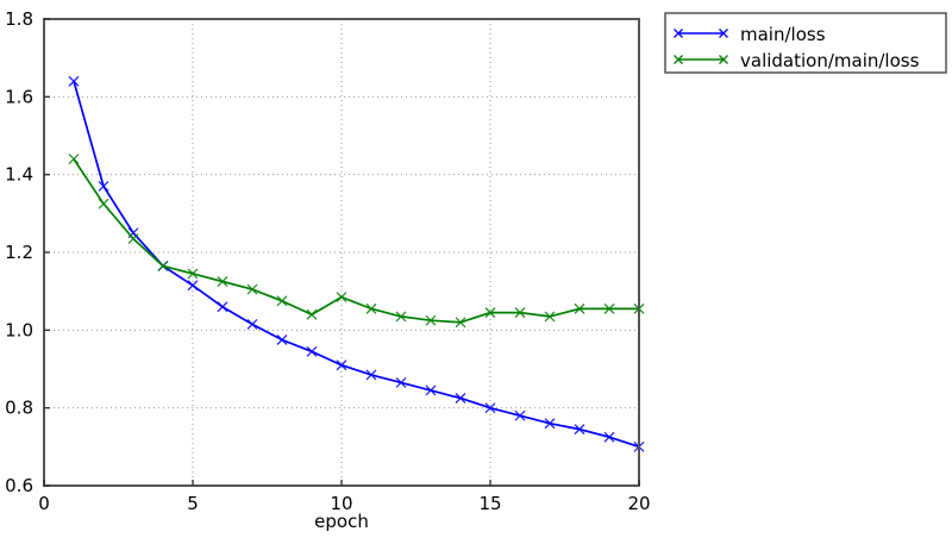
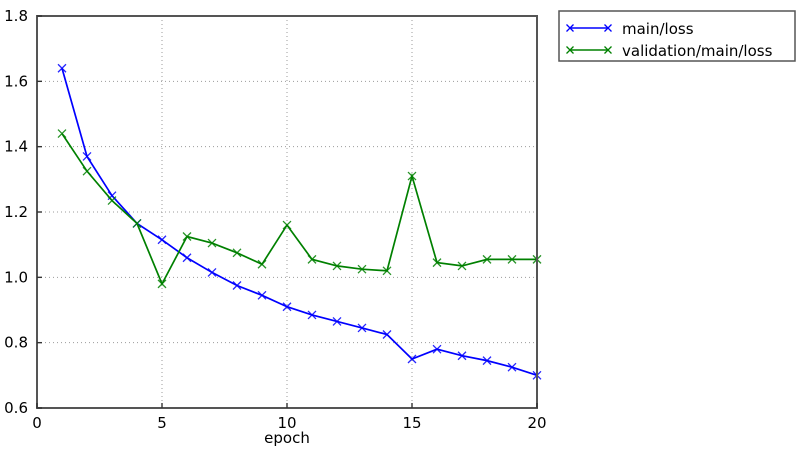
validation/main/loss/5: 1.15 -> 0.98
validation/main/loss/10: 1.08 -> 1.16
main/loss/15: 0.80 -> 0.75
validation/main/loss/15: 1.04 -> 1.31
